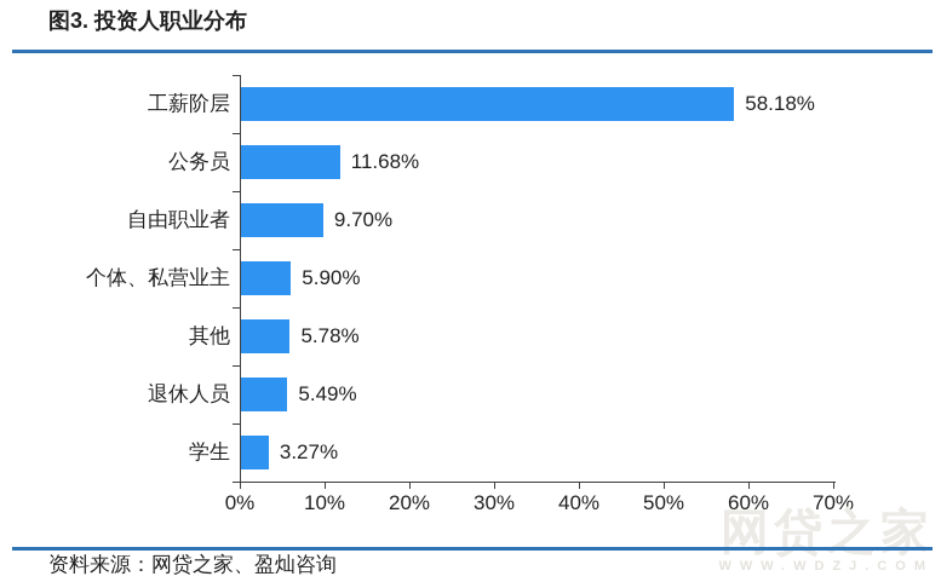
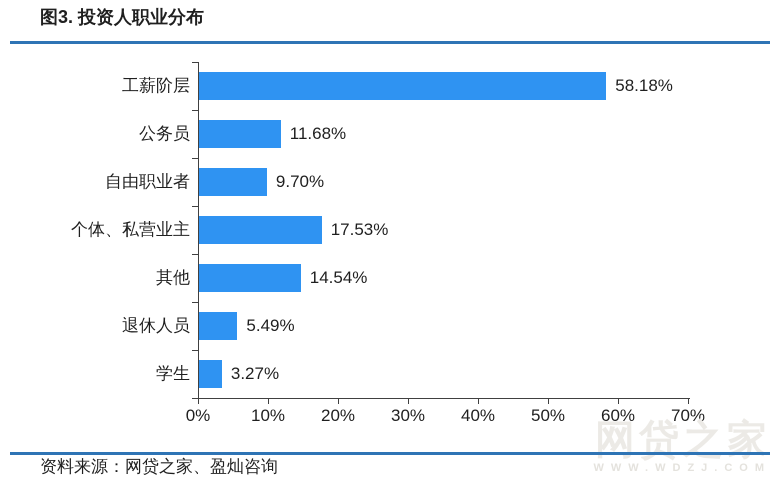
个体、私营业主: 5.90% -> 17.53%
其他: 5.78% -> 14.54%
